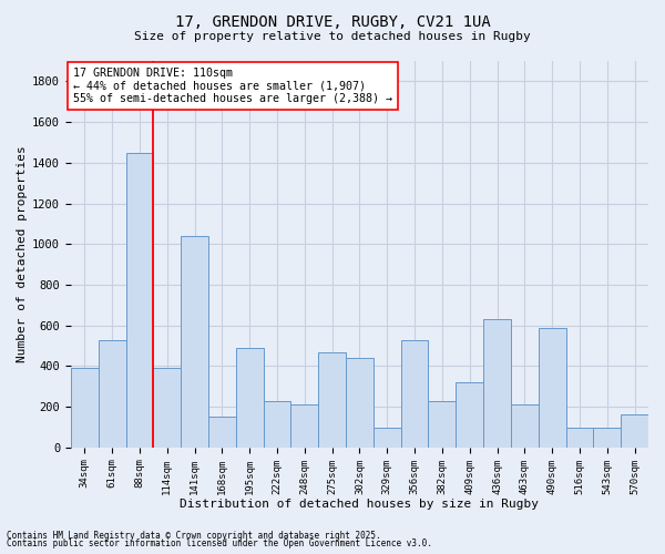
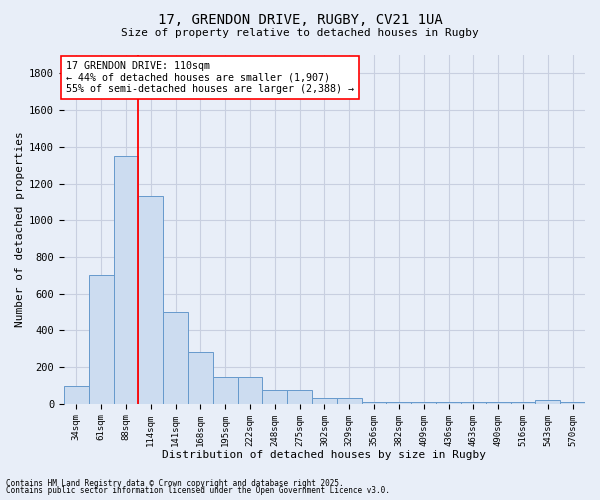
34sqm: 390 -> 100
61sqm: 530 -> 700
88sqm: 1450 -> 1350
114sqm: 390 -> 1130
141sqm: 1040 -> 500
168sqm: 150 -> 280
195sqm: 490 -> 150
222sqm: 230 -> 150
248sqm: 210 -> 80
275sqm: 470 -> 80
302sqm: 440 -> 30
329sqm: 100 -> 30
356sqm: 530 -> 10
382sqm: 230 -> 10
409sqm: 320 -> 10
436sqm: 630 -> 10
463sqm: 210 -> 10
490sqm: 590 -> 10
516sqm: 100 -> 10
543sqm: 100 -> 20
570sqm: 160 -> 10
